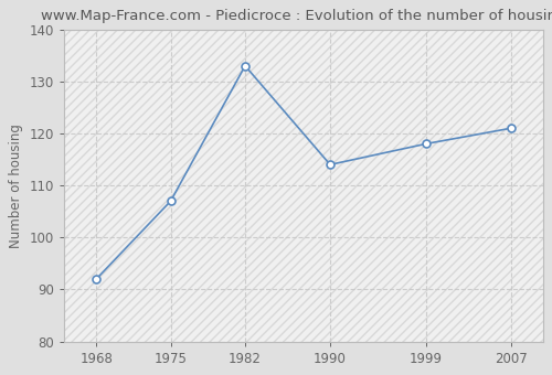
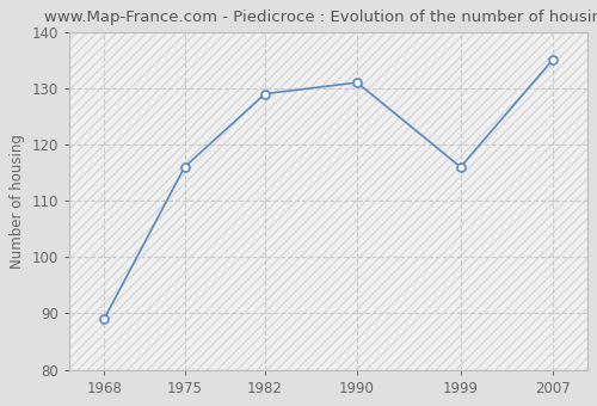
1968: 92 -> 89
1975: 107 -> 116
1982: 133 -> 129
1990: 114 -> 131
1999: 118 -> 116
2007: 121 -> 135
